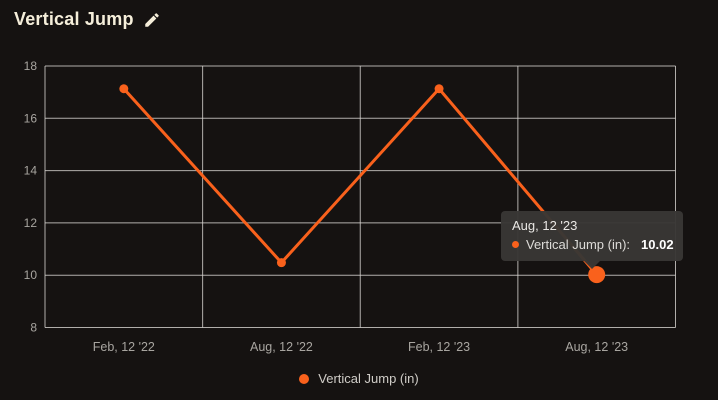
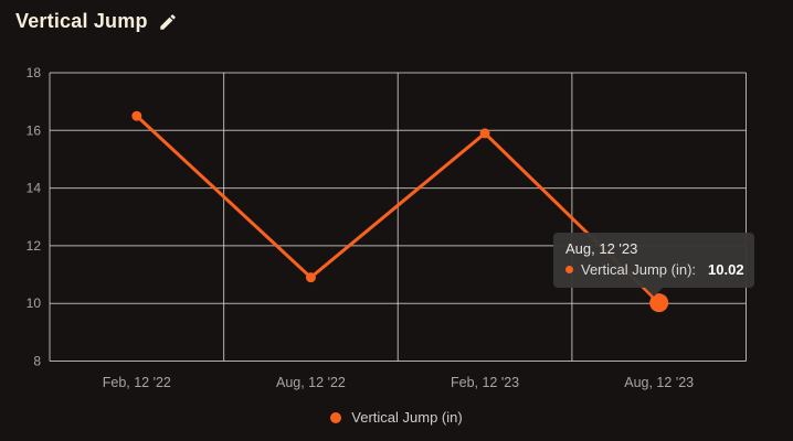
Feb, 12 '22: 17.1 -> 16.5
Aug, 12 '22: 10.5 -> 10.9
Feb, 12 '23: 17.1 -> 15.9
